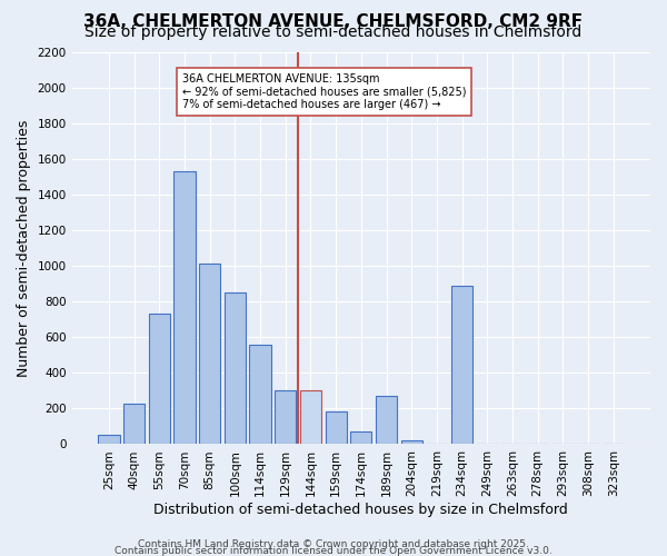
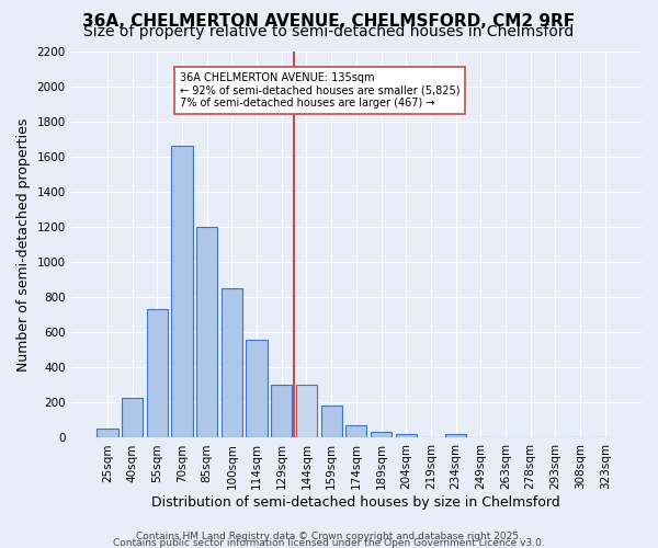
70sqm: 1530 -> 1660
85sqm: 1010 -> 1200
189sqm: 270 -> 40
234sqm: 890 -> 20
